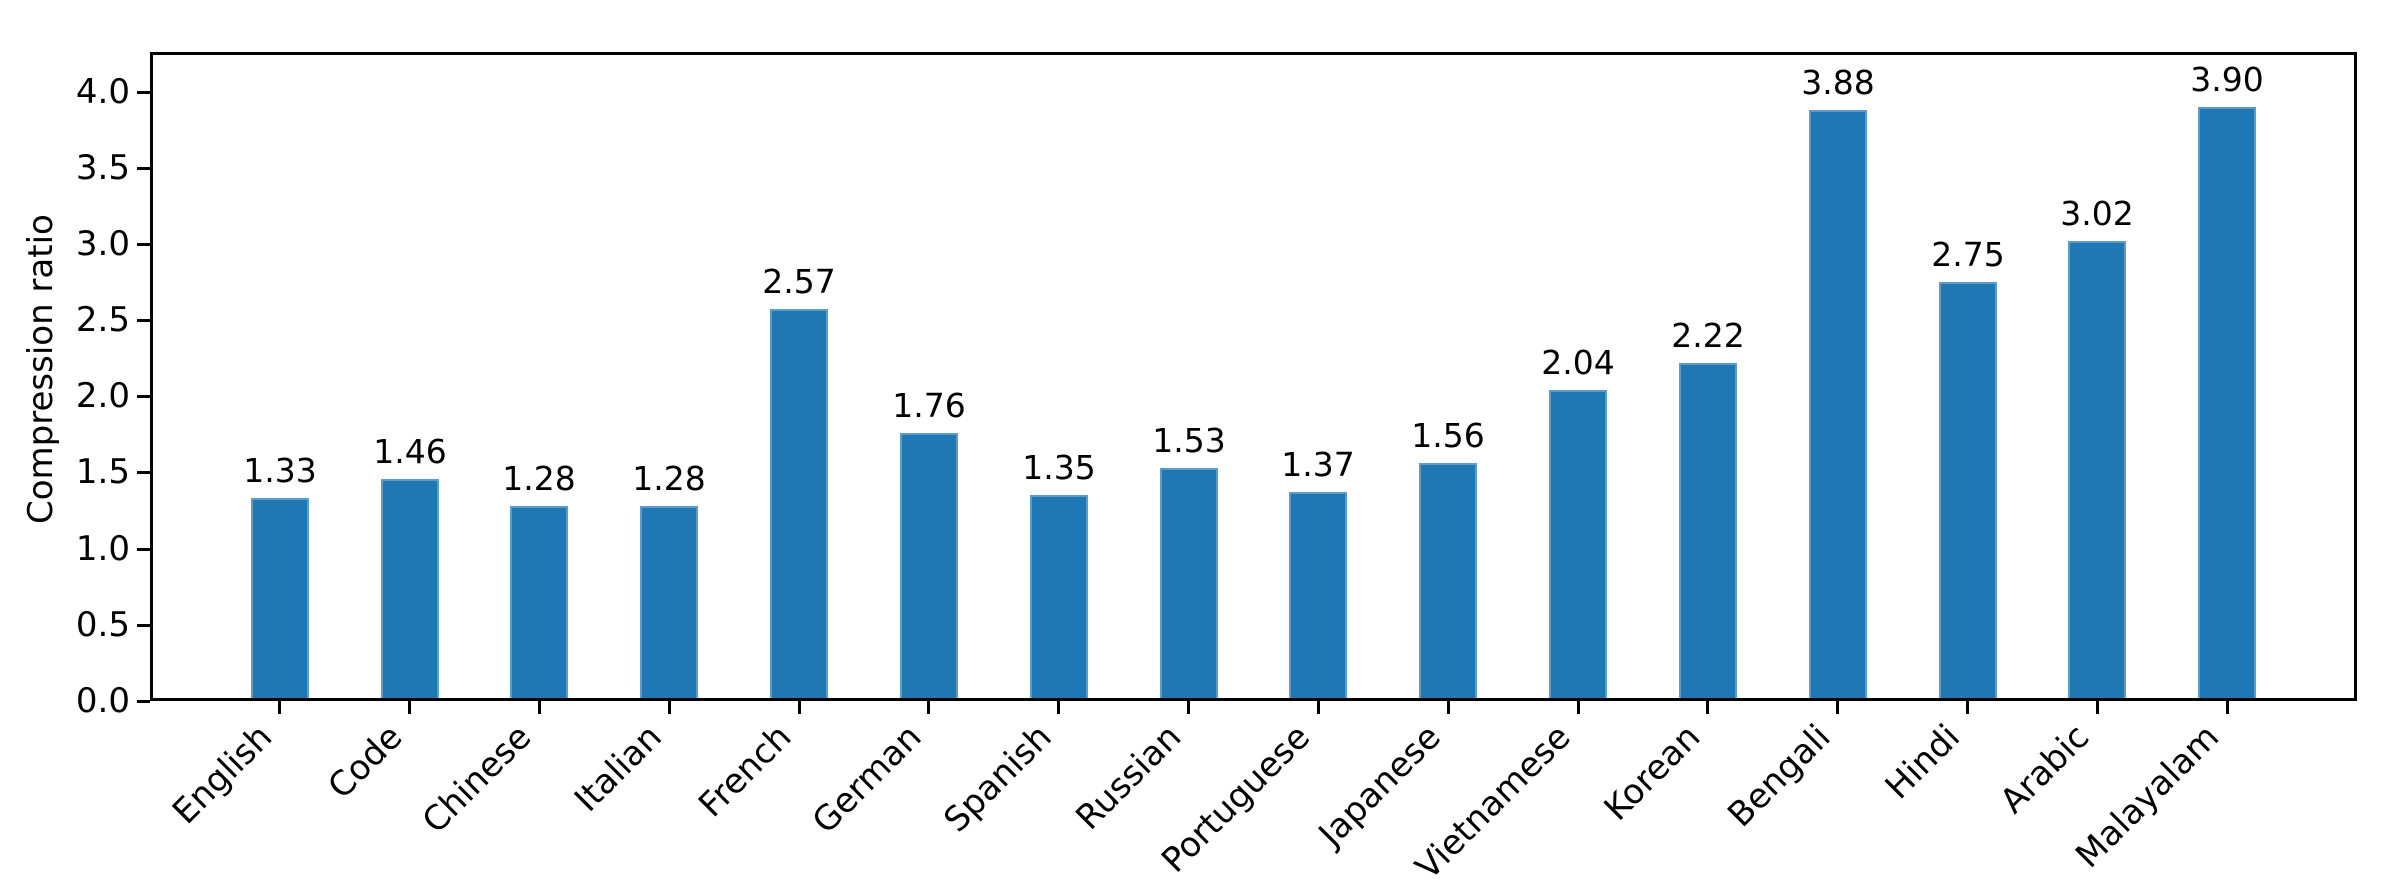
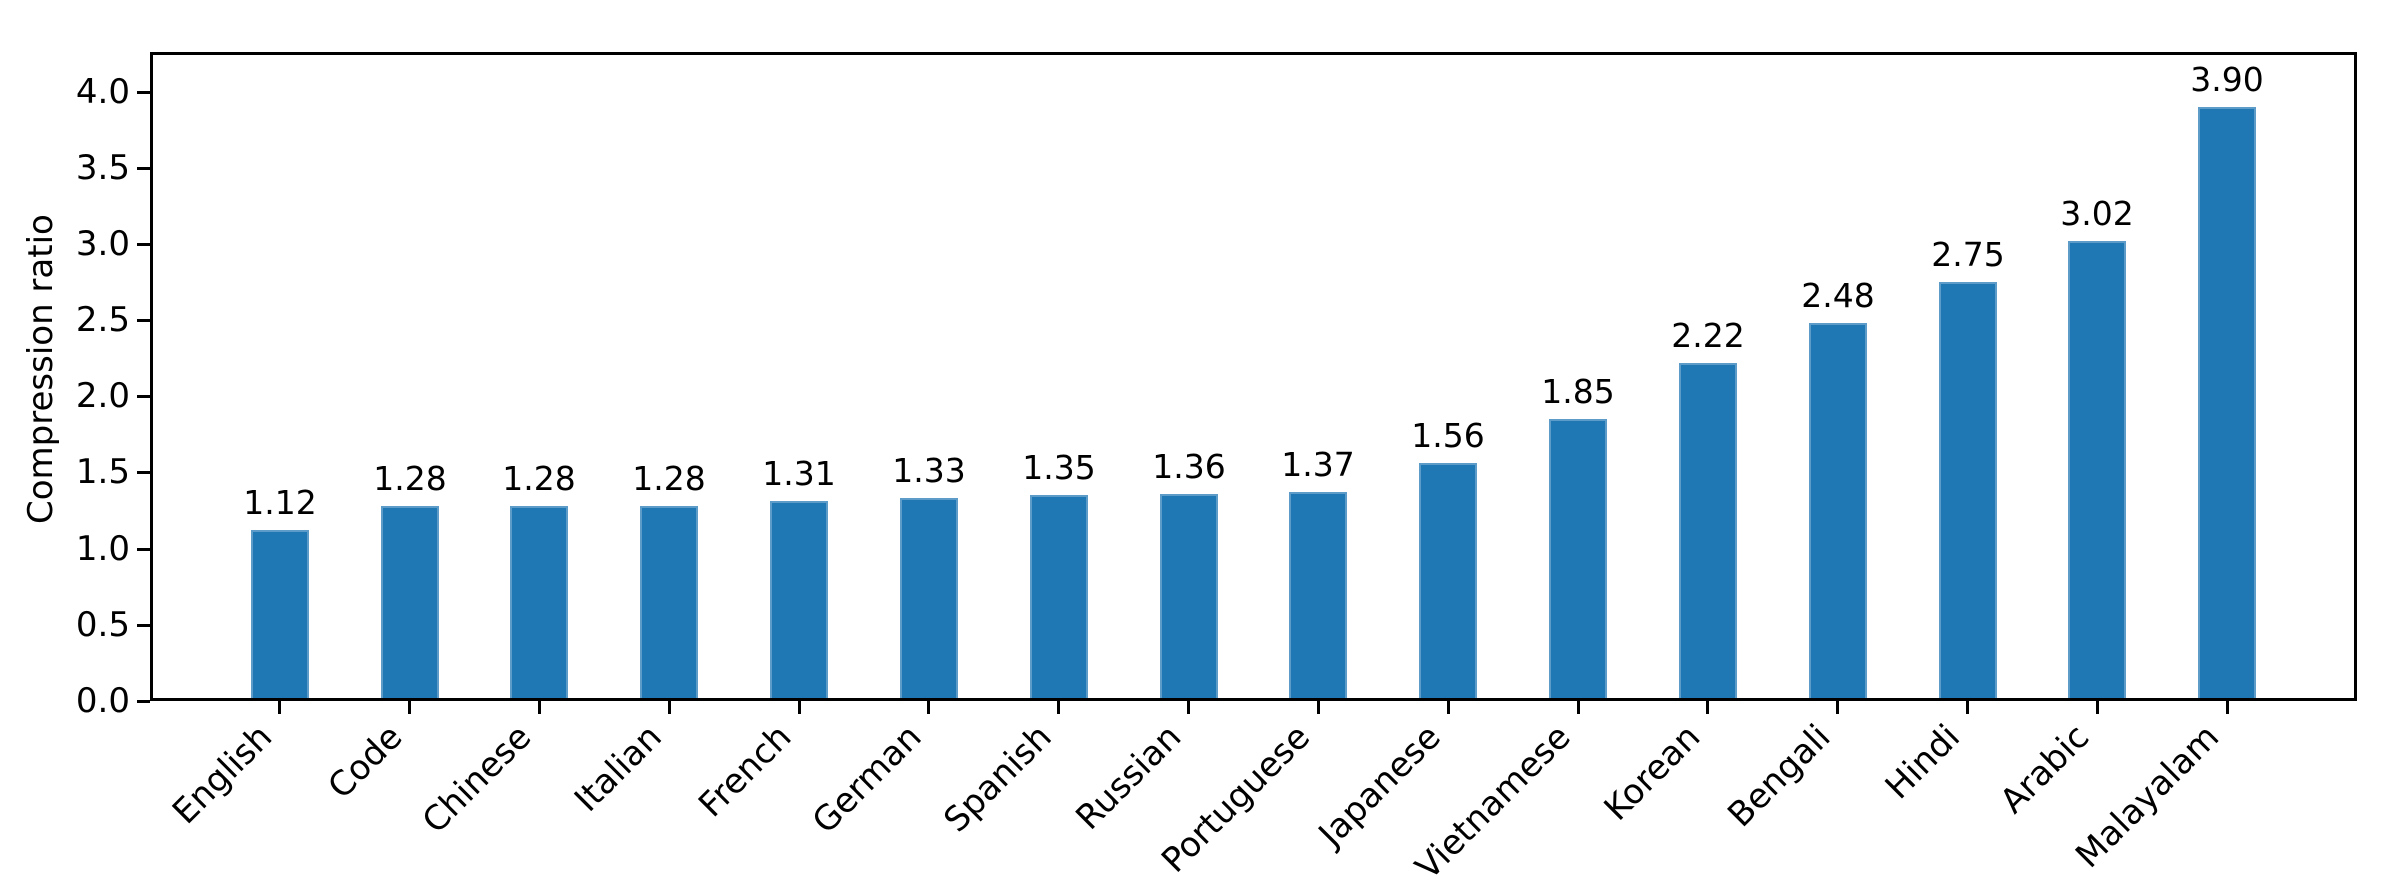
English: 1.33 -> 1.12
Code: 1.46 -> 1.28
French: 2.57 -> 1.31
German: 1.76 -> 1.33
Russian: 1.53 -> 1.36
Vietnamese: 2.04 -> 1.85
Bengali: 3.88 -> 2.48
